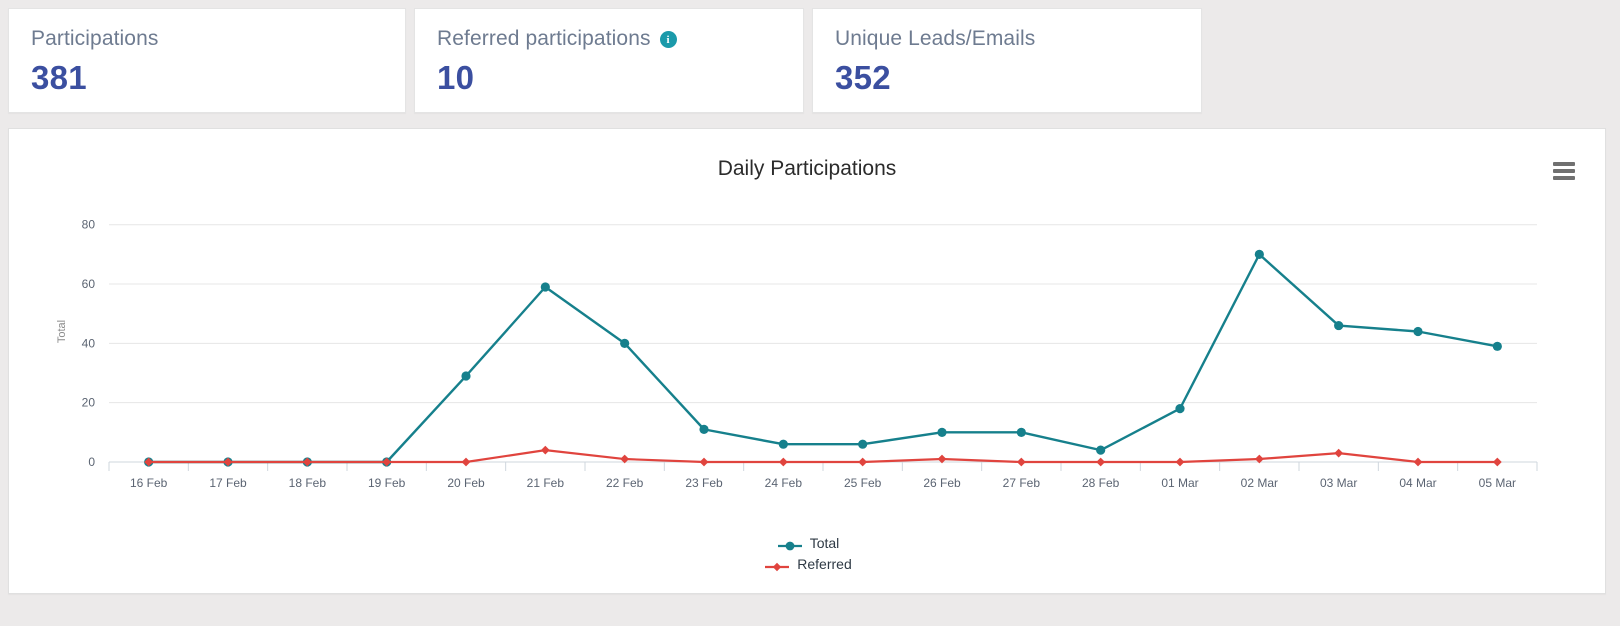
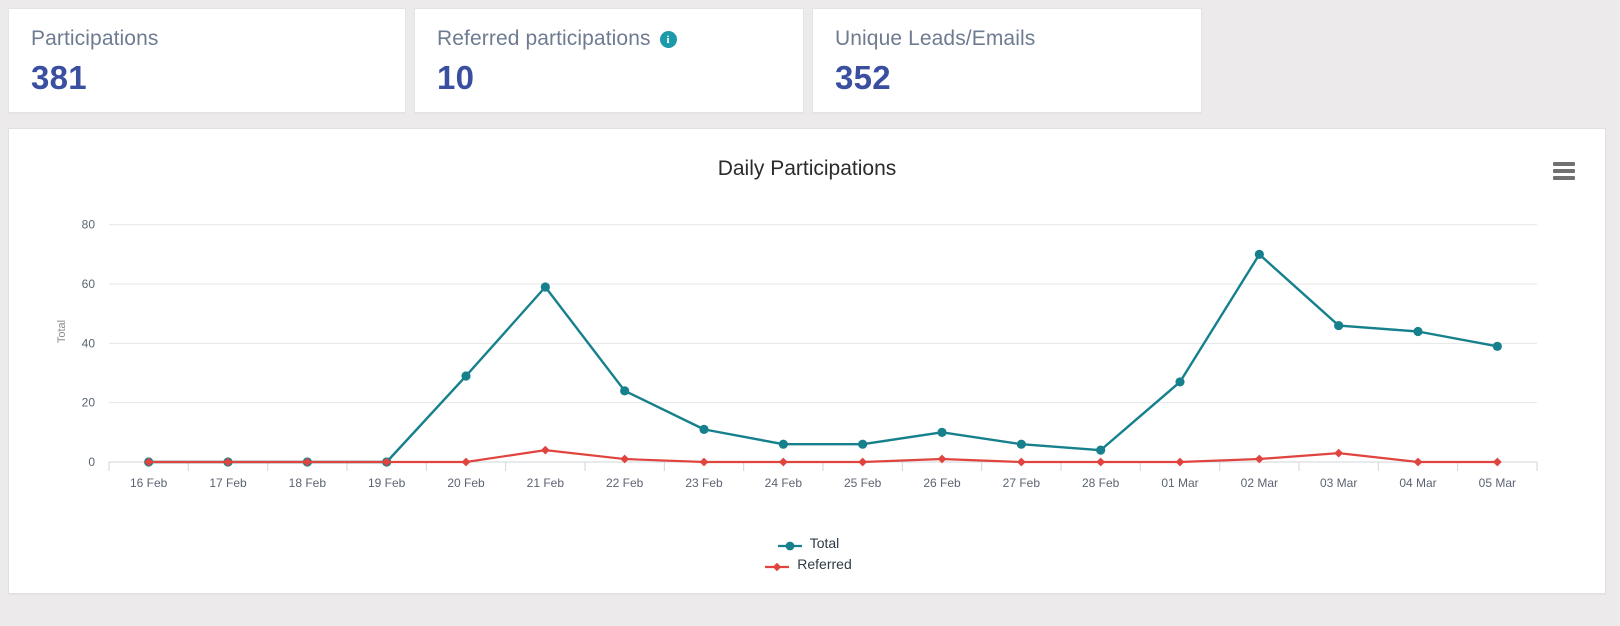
Total/22 Feb: 40 -> 24
Total/27 Feb: 10 -> 6
Total/01 Mar: 18 -> 27
